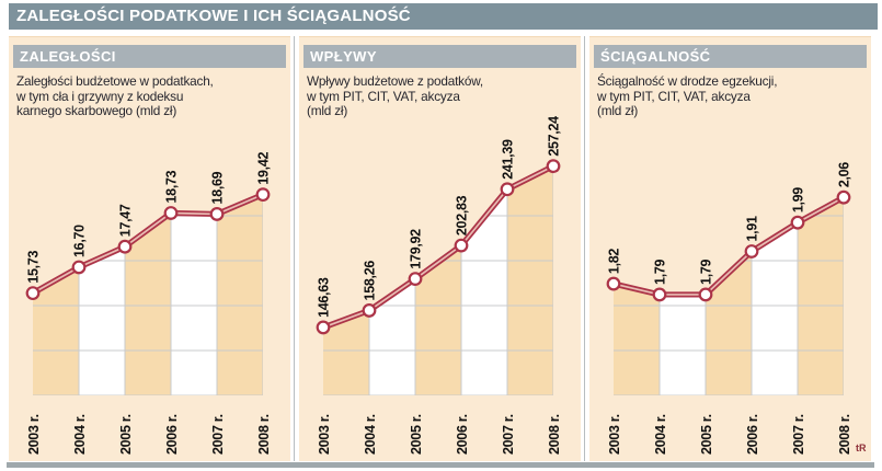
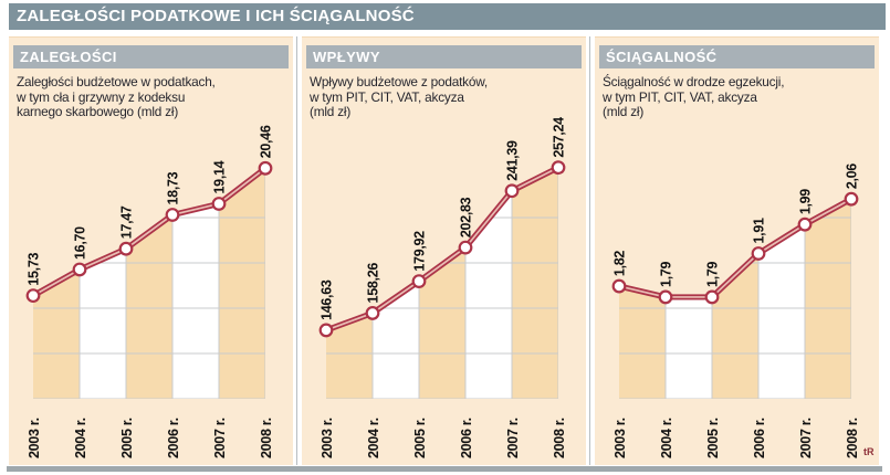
ZALEGŁOŚCI/2007 r.: 18,69 -> 19,14
ZALEGŁOŚCI/2008 r.: 19,42 -> 20,46
